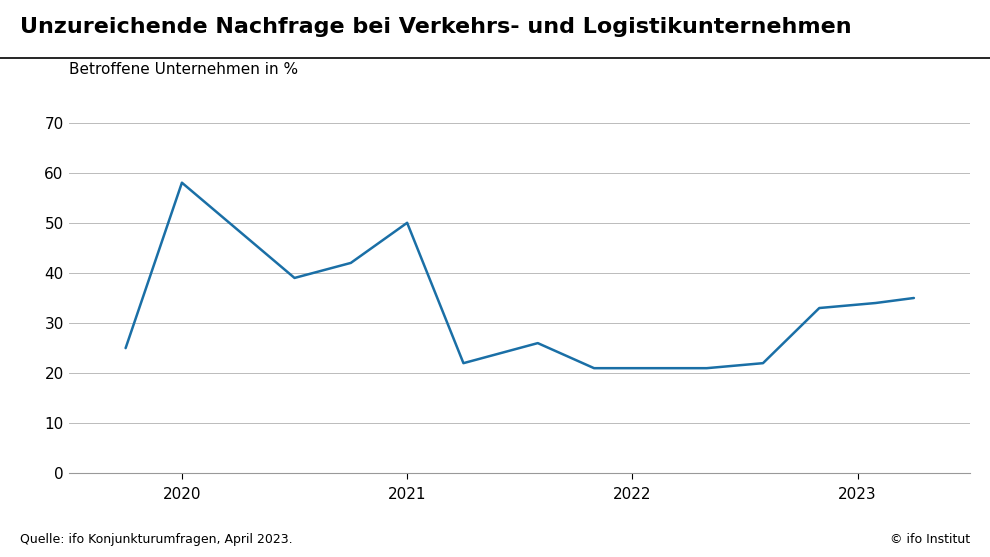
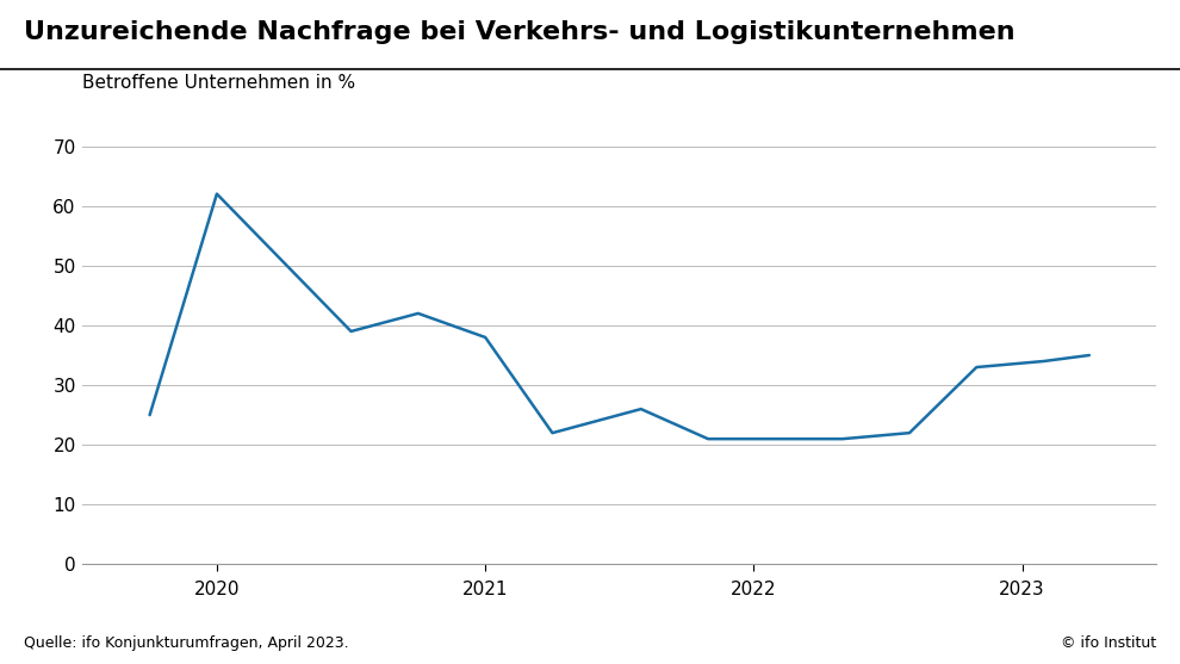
2020: 58 -> 62
2021: 50 -> 38
